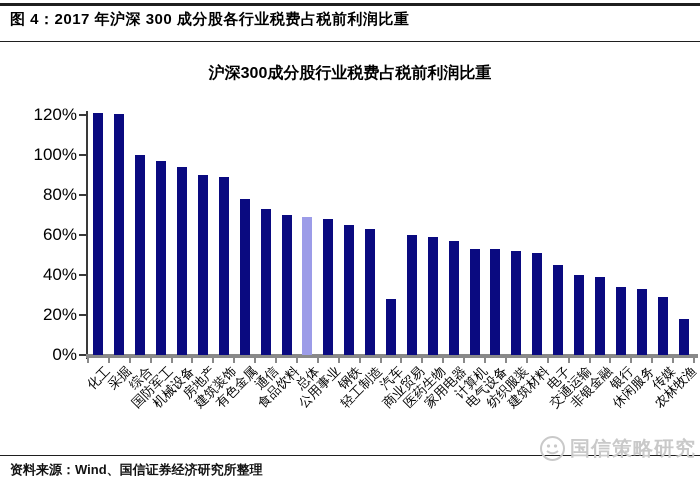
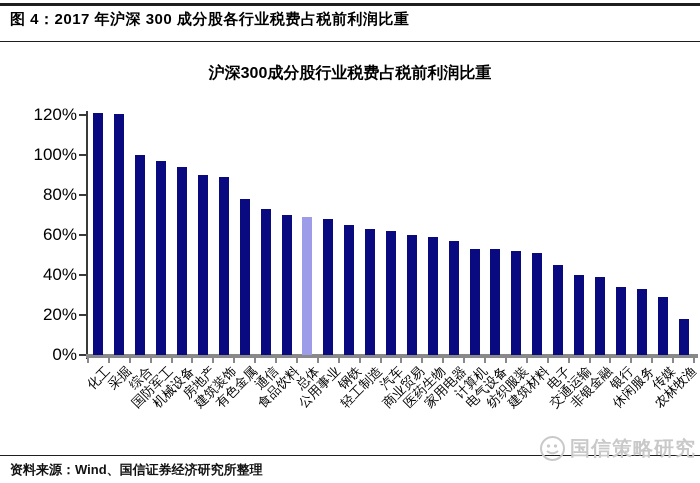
汽车: 28% -> 62%
